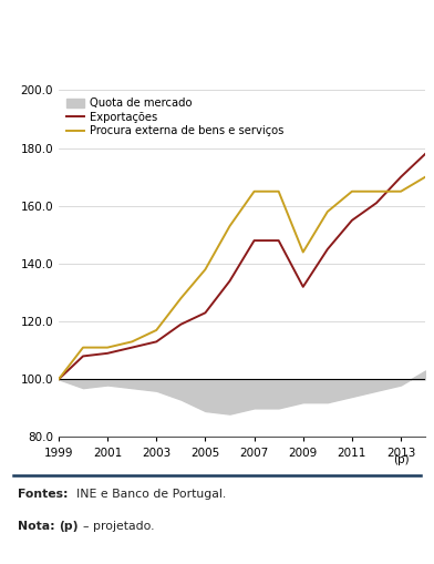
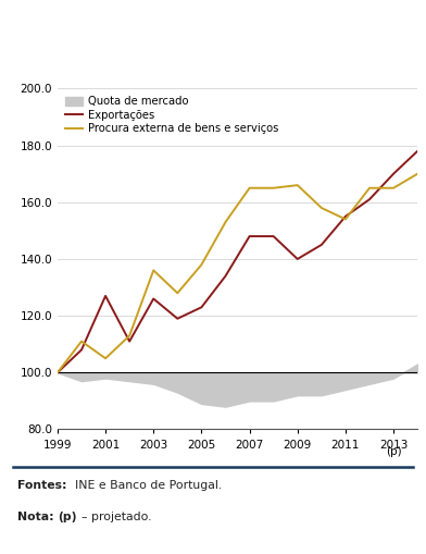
Exportações/2001: 109 -> 127
Procura externa de bens e serviços/2001: 111 -> 105
Exportações/2003: 113 -> 126
Procura externa de bens e serviços/2003: 117 -> 136
Exportações/2009: 132 -> 140
Procura externa de bens e serviços/2009: 144 -> 166
Procura externa de bens e serviços/2011: 165 -> 154
